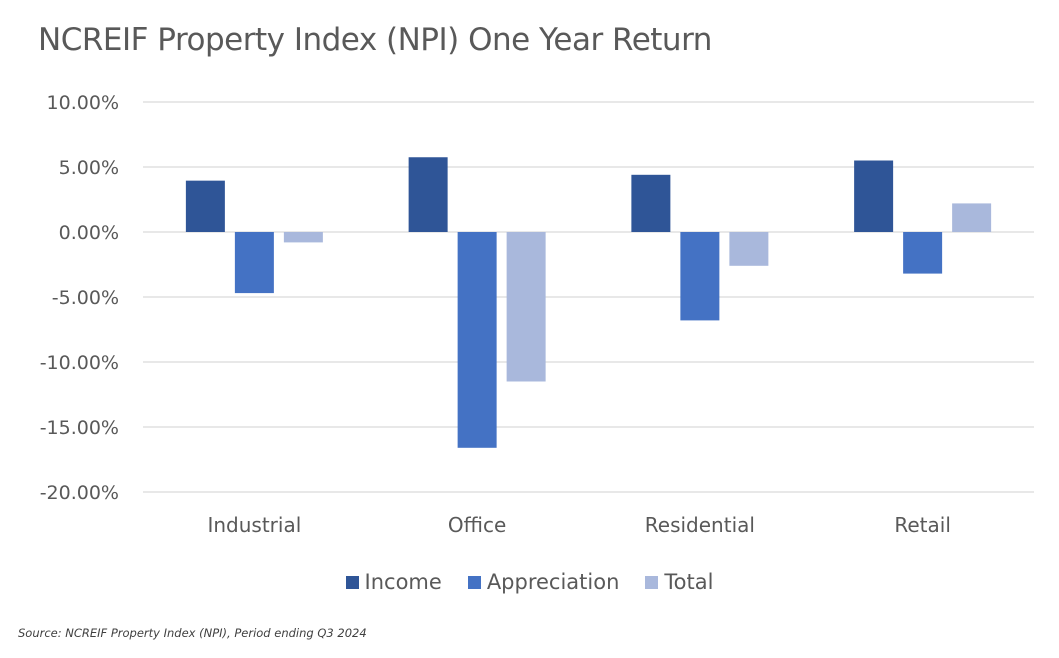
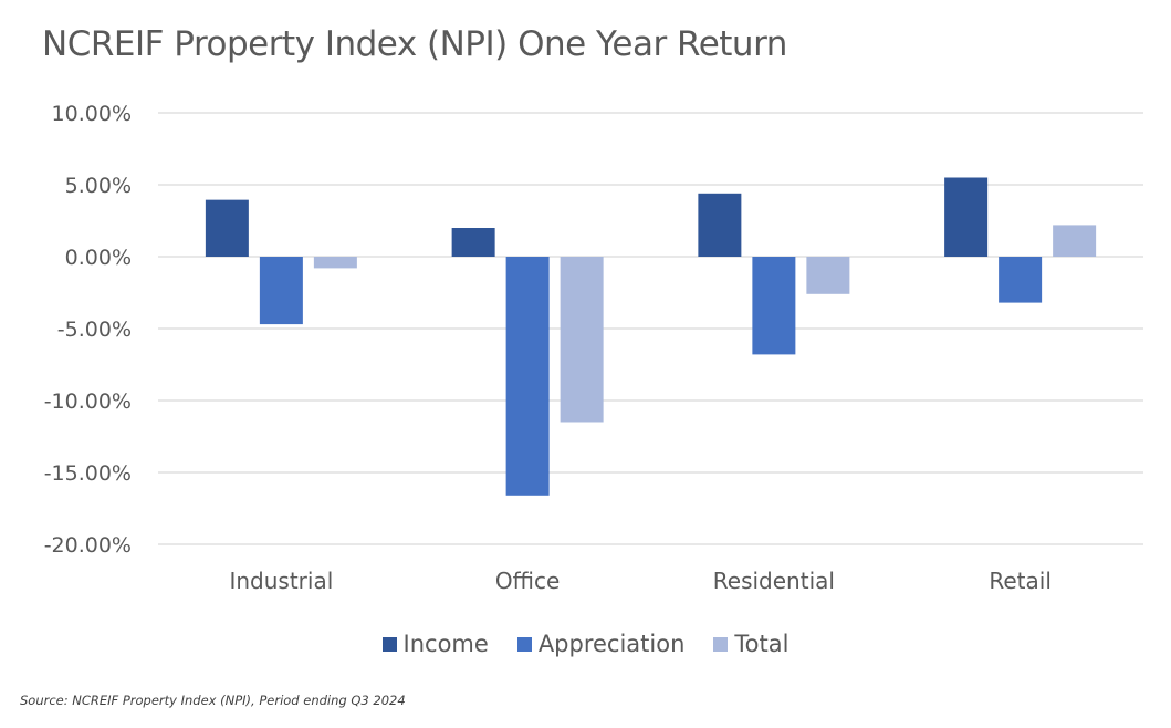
Income/Office: 5.8% -> 2.0%
